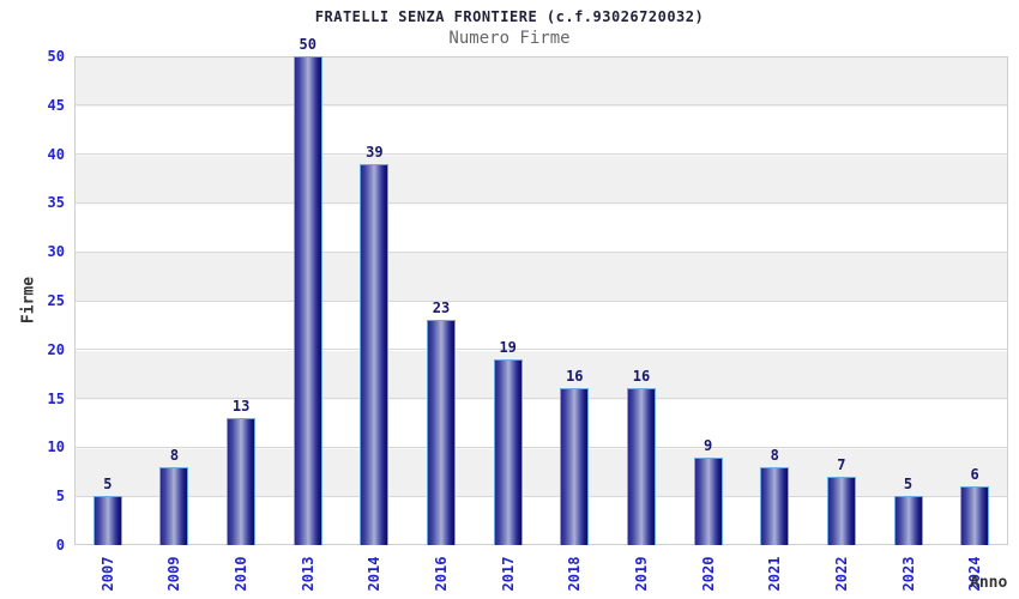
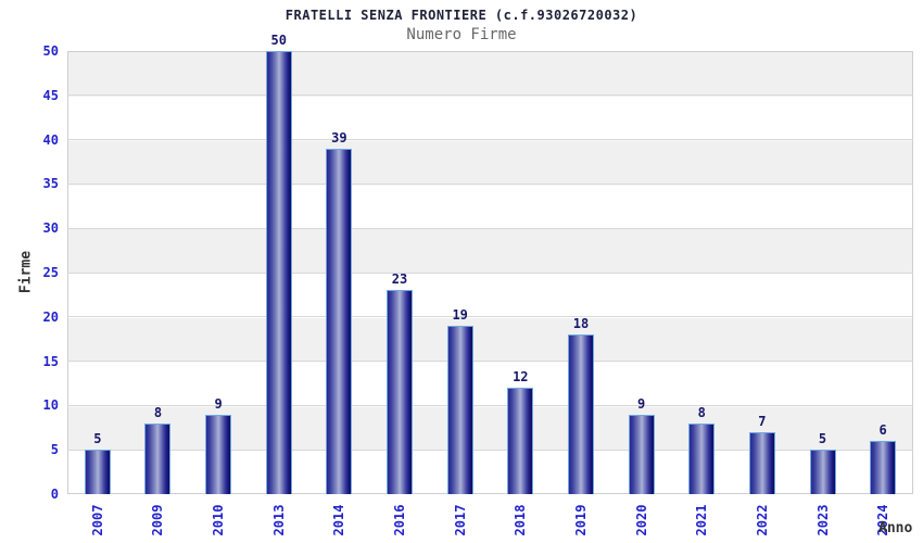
2010: 13 -> 9
2018: 16 -> 12
2019: 16 -> 18
